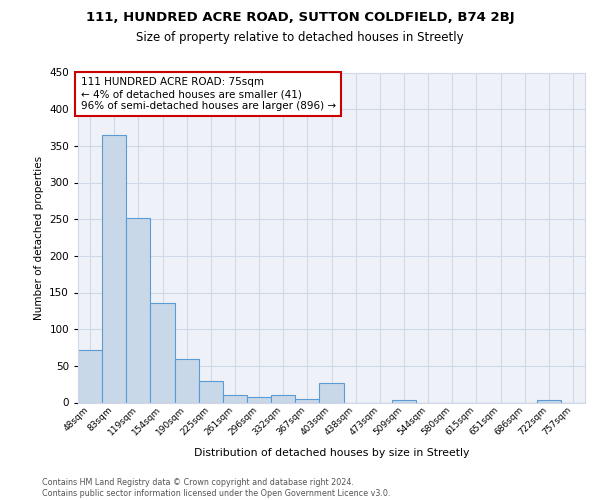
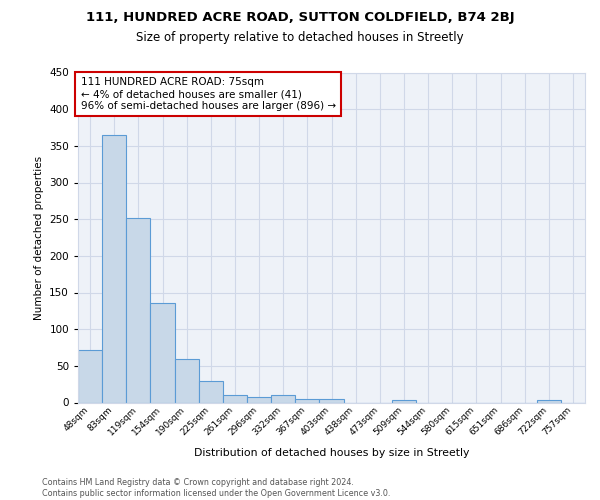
403sqm: 26 -> 5
